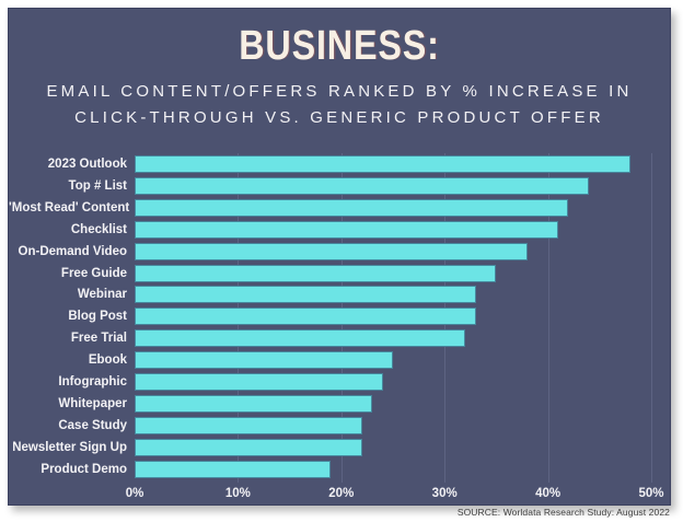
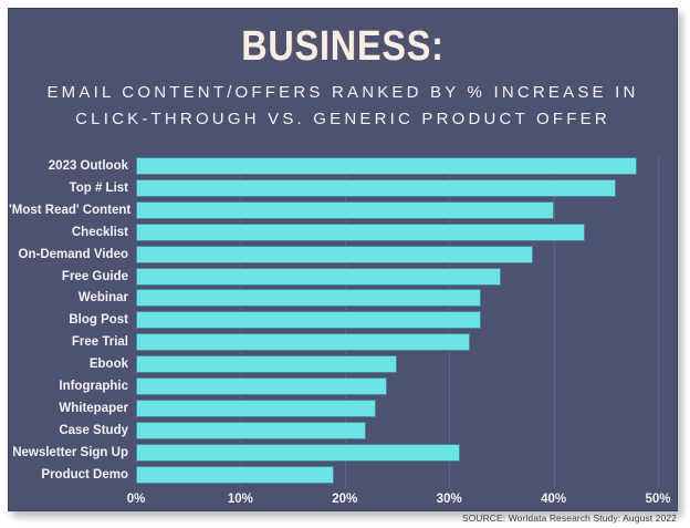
Top # List: 44% -> 46%
'Most Read' Content: 42% -> 40%
Checklist: 41% -> 43%
Newsletter Sign Up: 22% -> 31%
